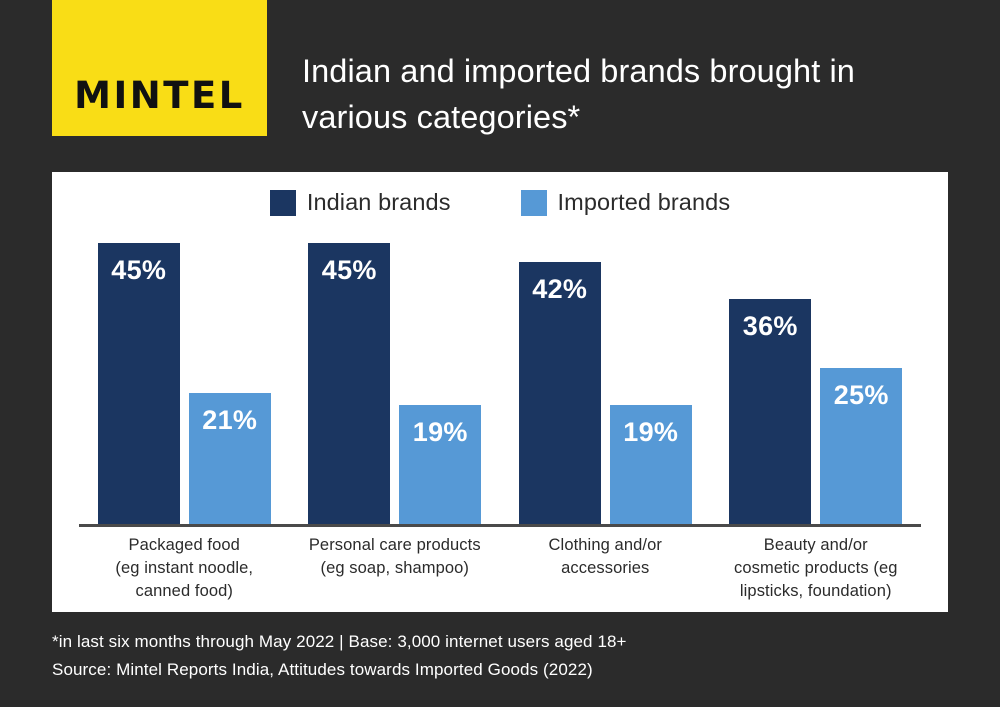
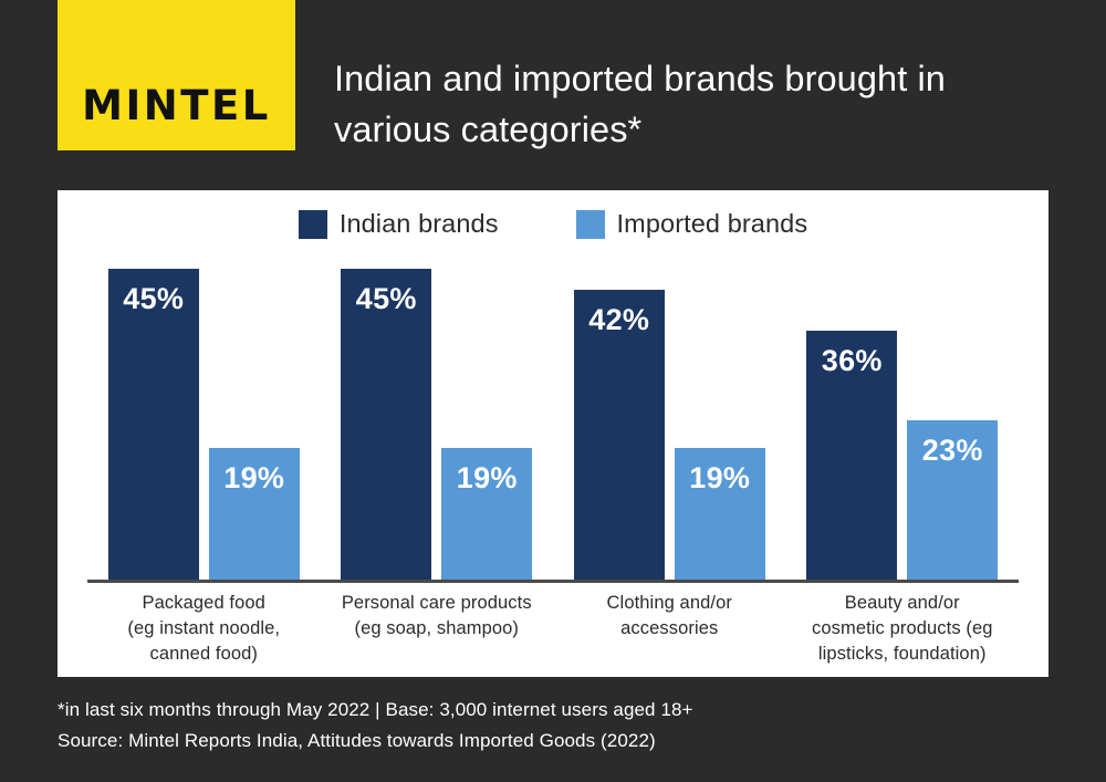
Imported brands/Packaged food (eg instant noodle, canned food): 21% -> 19%
Imported brands/Beauty and/or cosmetic products (eg lipsticks, foundation): 25% -> 23%
